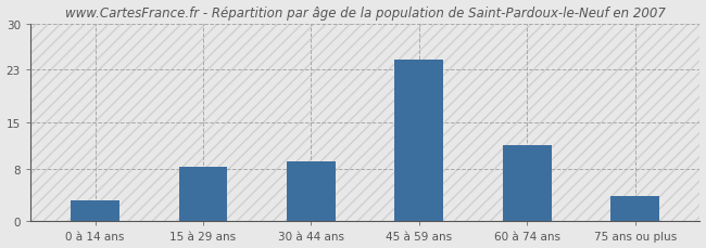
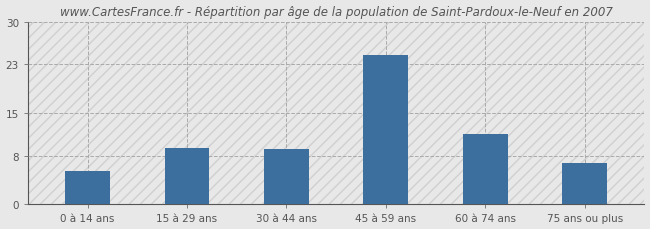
0 à 14 ans: 3.2 -> 5.5
15 à 29 ans: 8.2 -> 9.2
75 ans ou plus: 3.8 -> 6.8
